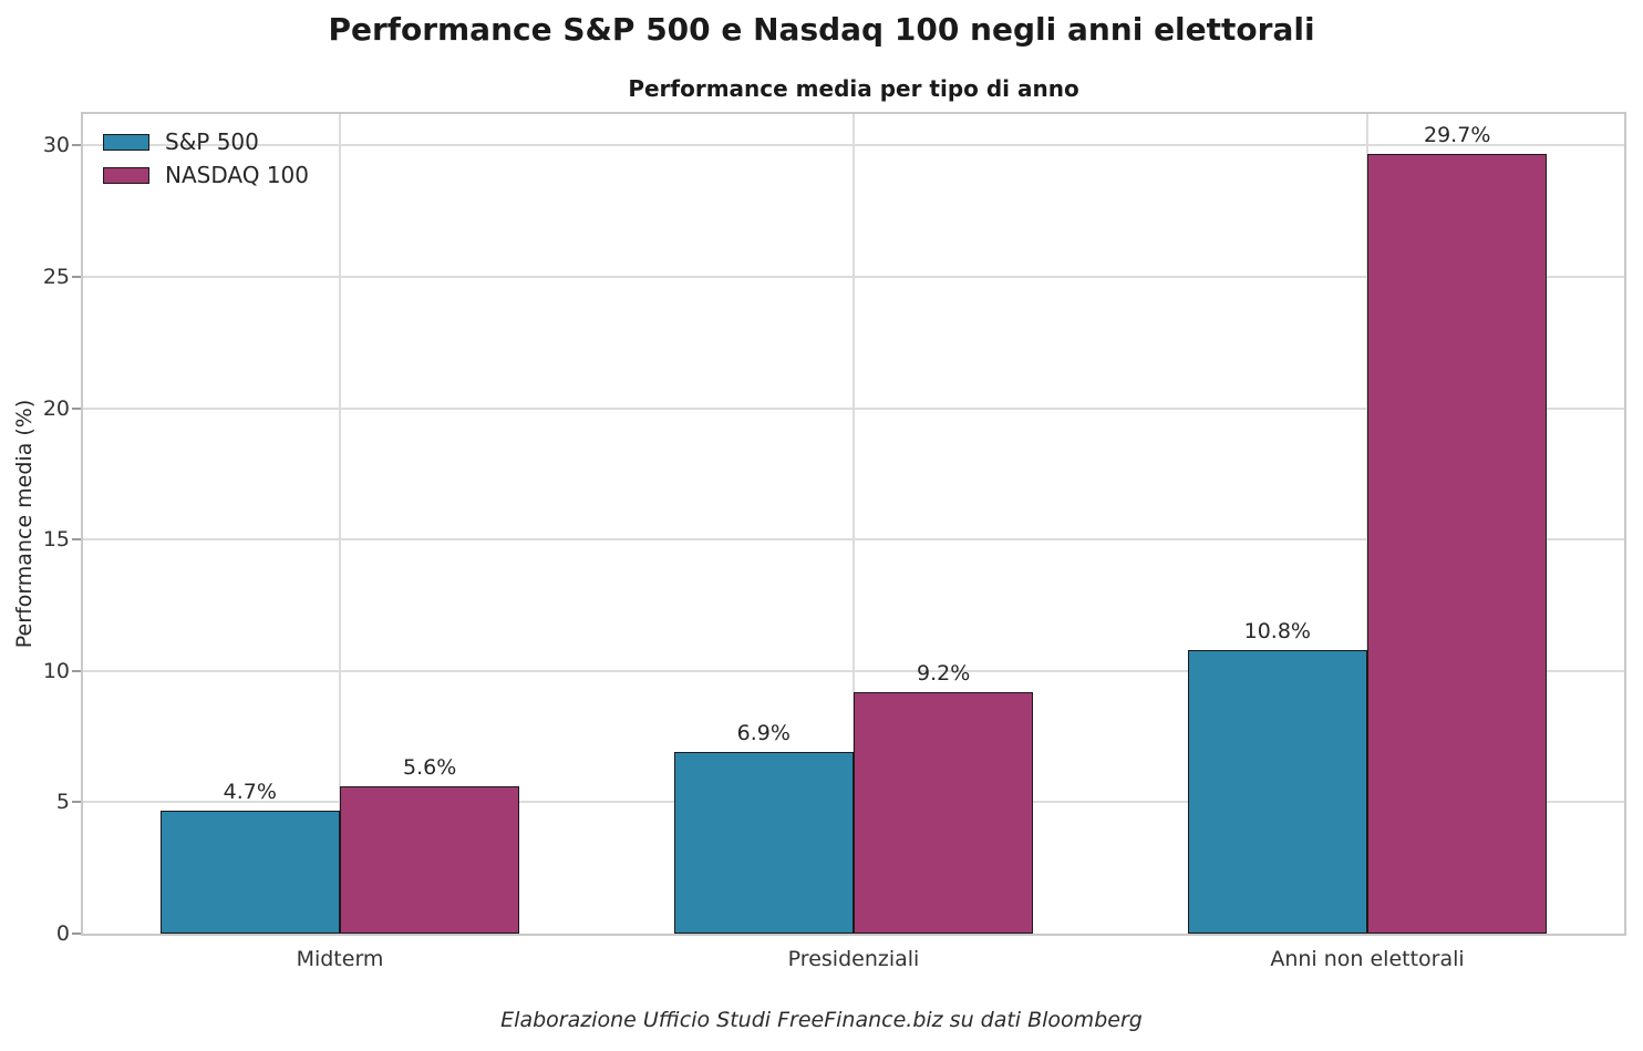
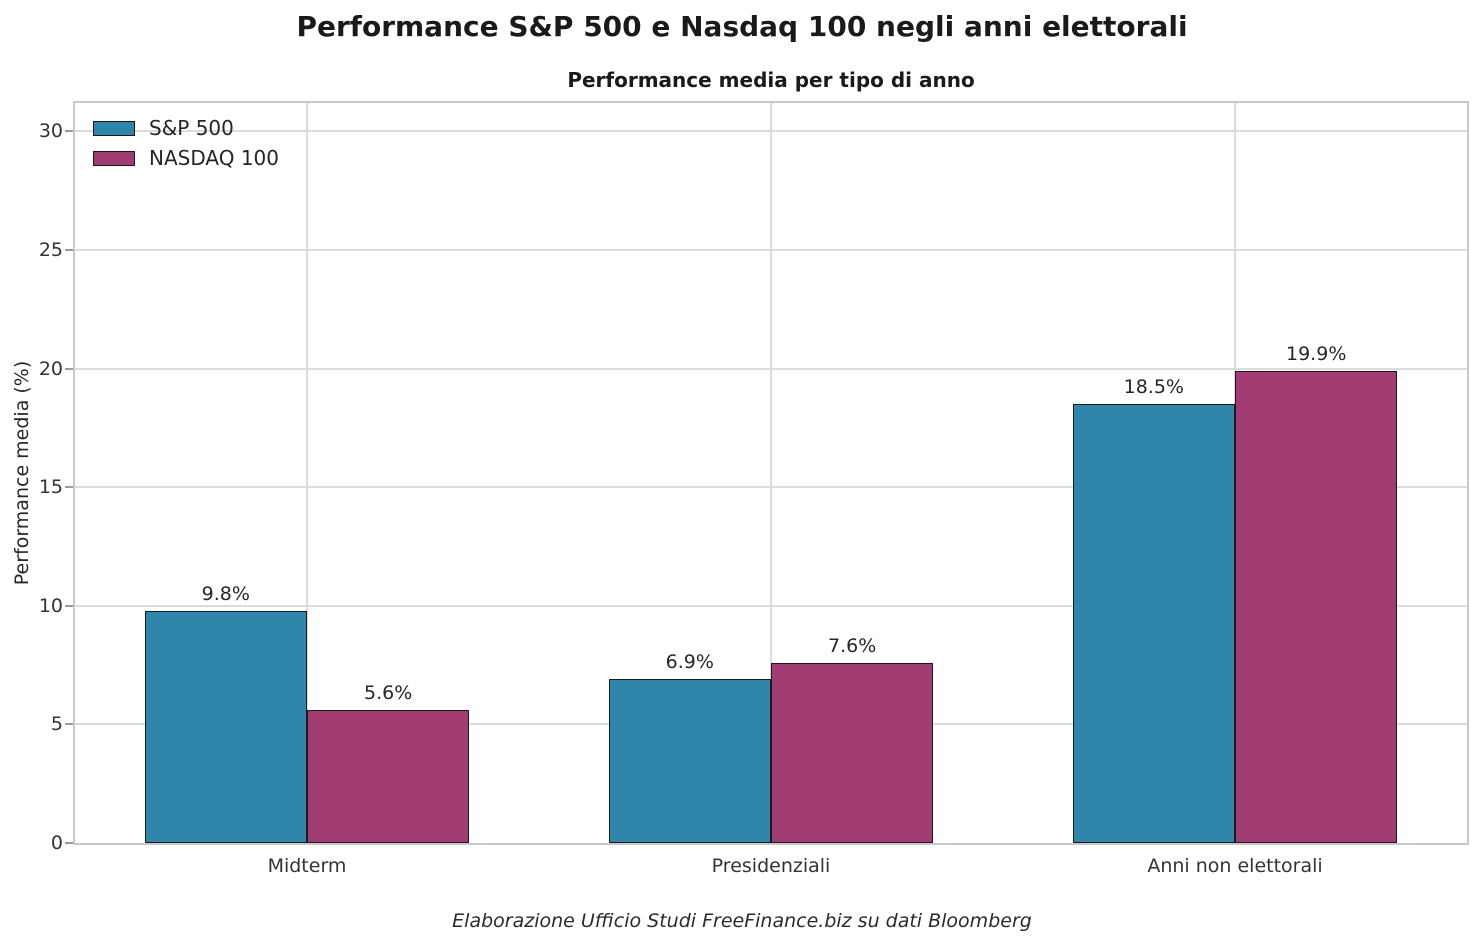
S&P 500/Midterm: 4.7% -> 9.8%
NASDAQ 100/Presidenziali: 9.2% -> 7.6%
S&P 500/Anni non elettorali: 10.8% -> 18.5%
NASDAQ 100/Anni non elettorali: 29.7% -> 19.9%
